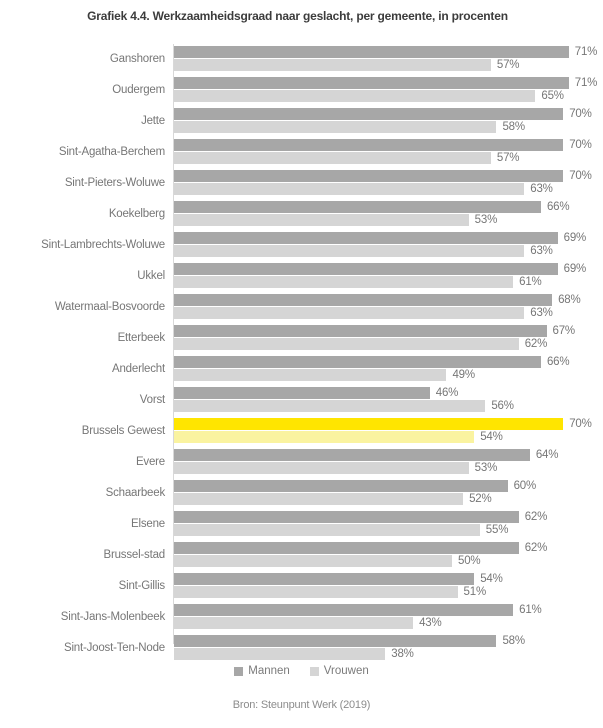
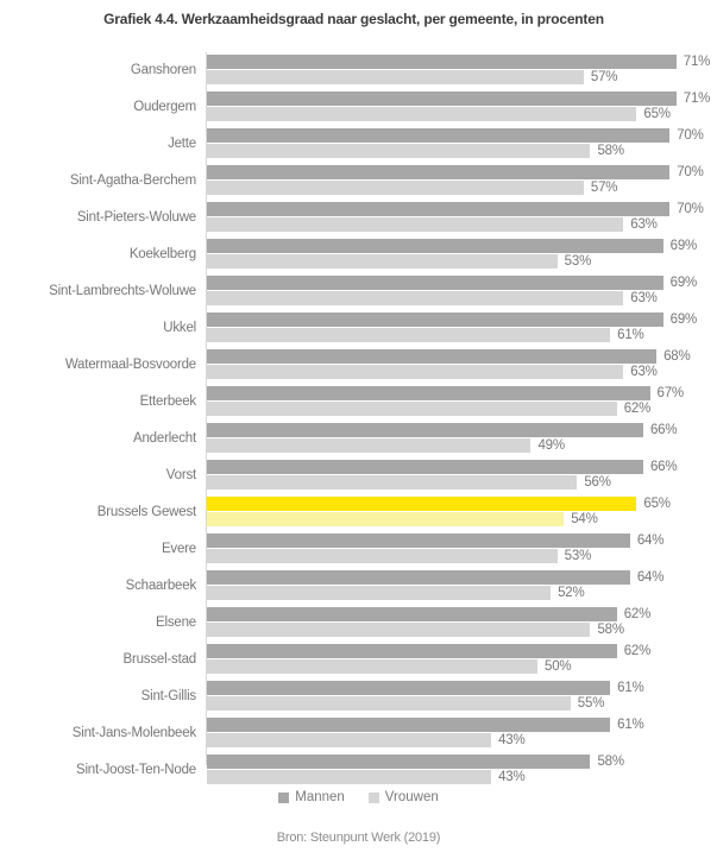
Mannen/Koekelberg: 66% -> 69%
Mannen/Vorst: 46% -> 66%
Mannen/Brussels Gewest: 70% -> 65%
Mannen/Schaarbeek: 60% -> 64%
Vrouwen/Elsene: 55% -> 58%
Mannen/Sint-Gillis: 54% -> 61%
Vrouwen/Sint-Gillis: 51% -> 55%
Vrouwen/Sint-Joost-Ten-Node: 38% -> 43%
